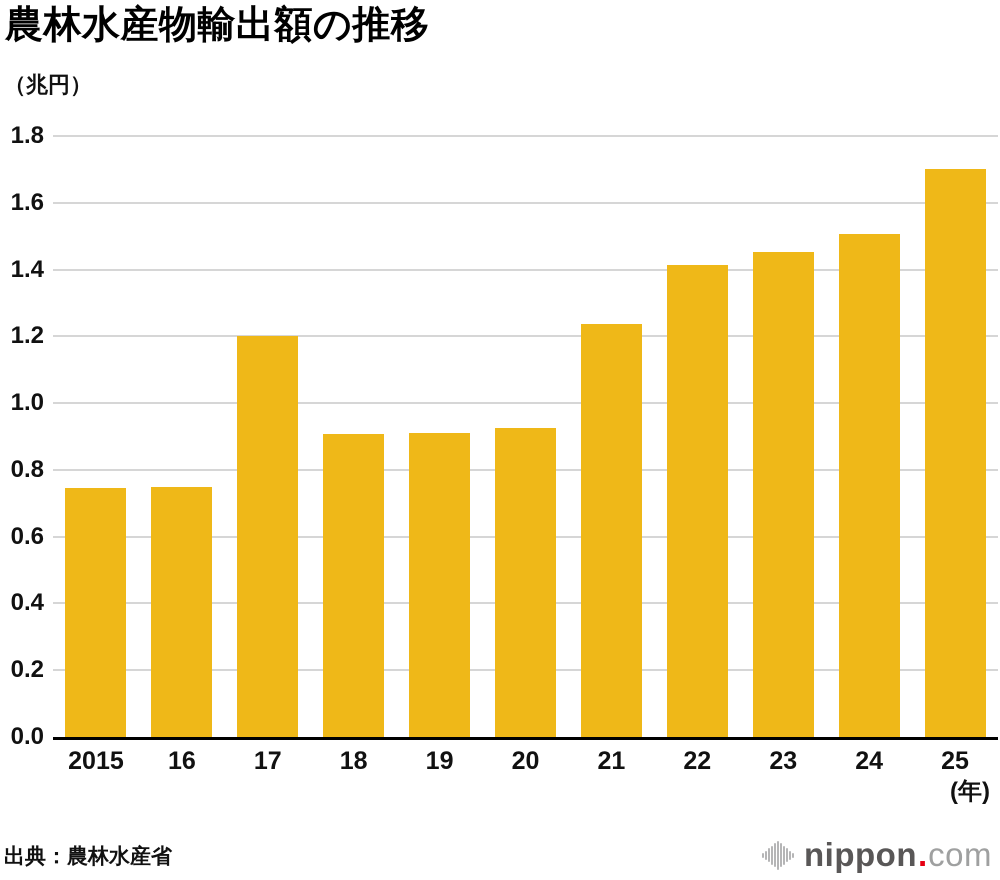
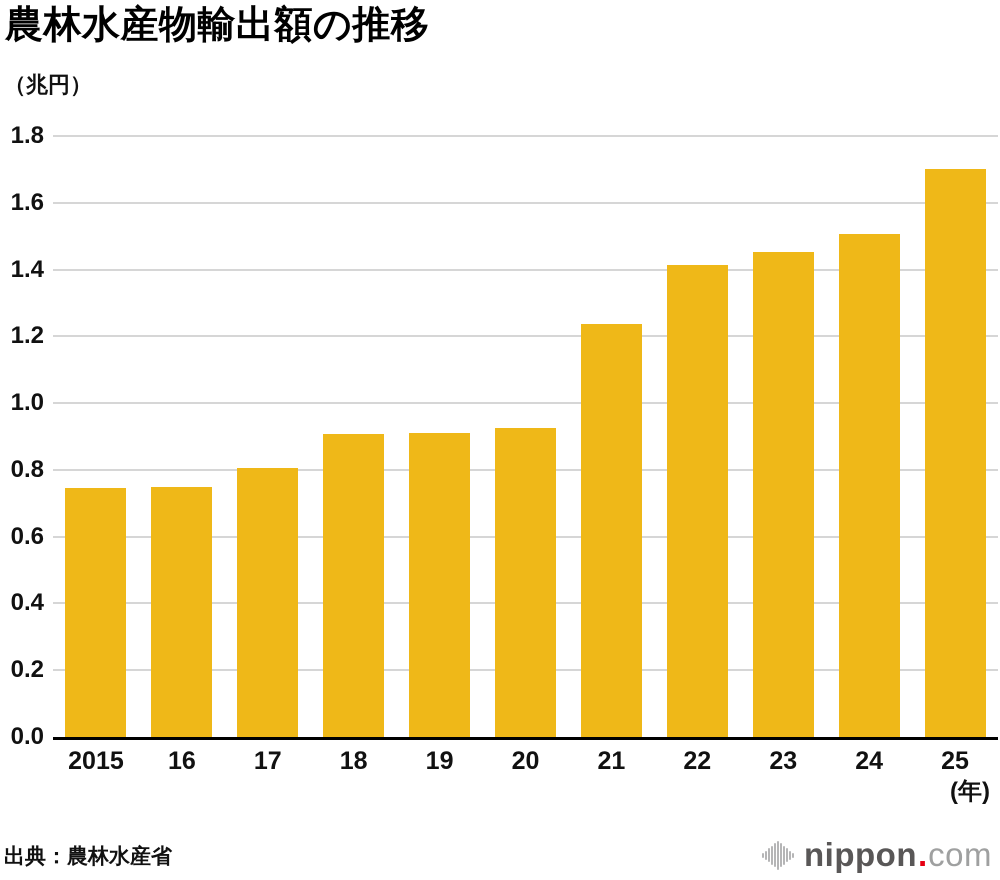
17: 1.20 -> 0.81
